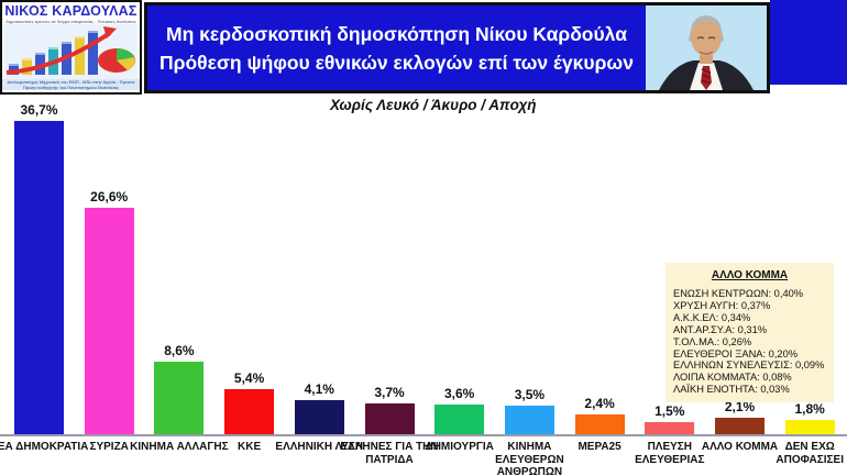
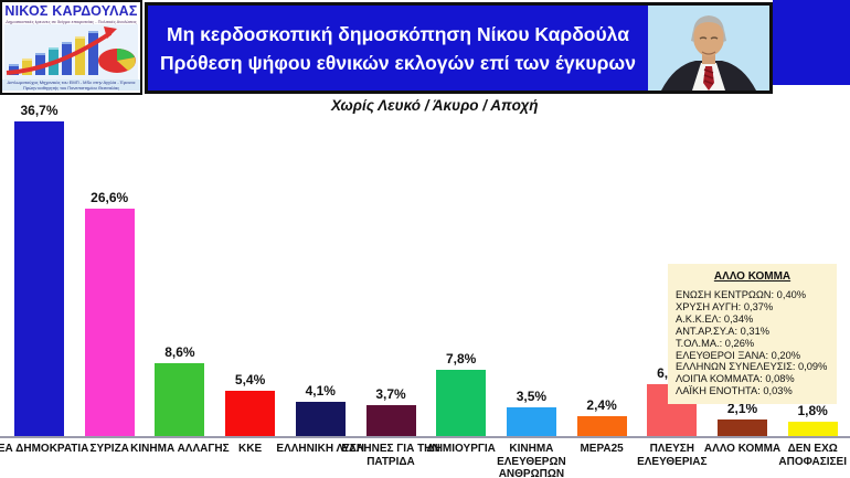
ΔΗΜΙΟΥΡΓΙΑ: 3,6% -> 7,8%
ΠΛΕΥΣΗ ΕΛΕΥΘΕΡΙΑΣ: 1,5% -> 6,1%
